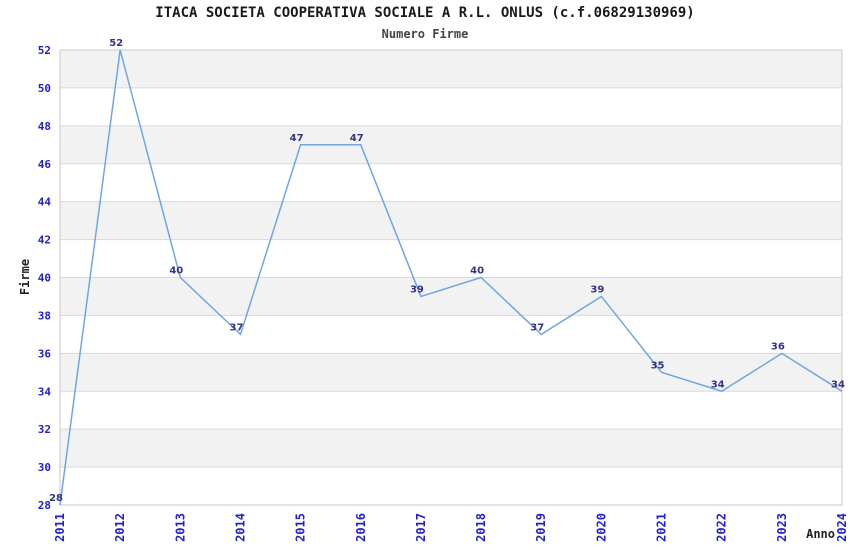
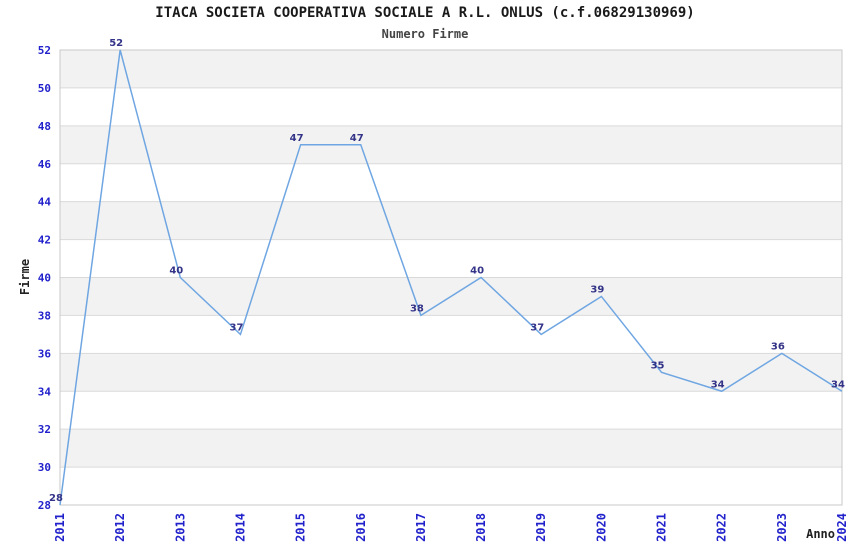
2017: 39 -> 38
